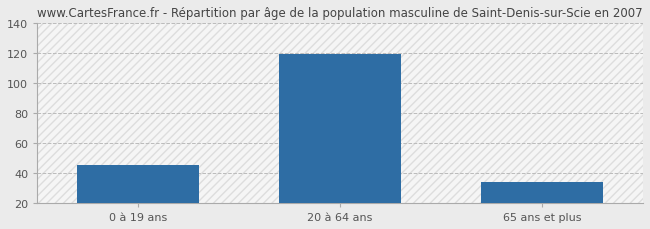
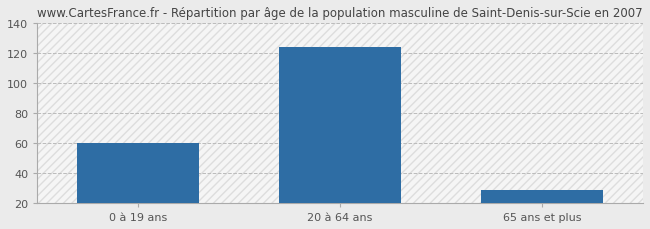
0 à 19 ans: 45 -> 60
20 à 64 ans: 119 -> 124
65 ans et plus: 34 -> 29
